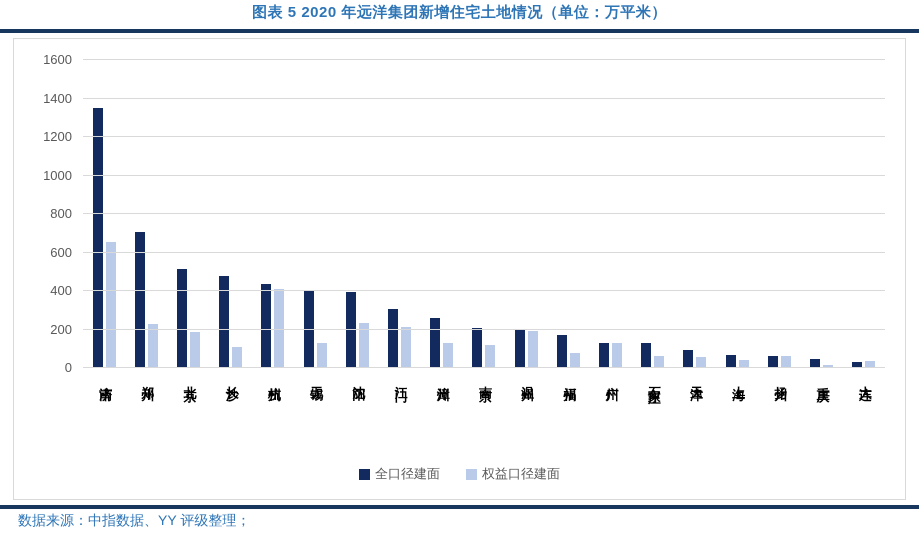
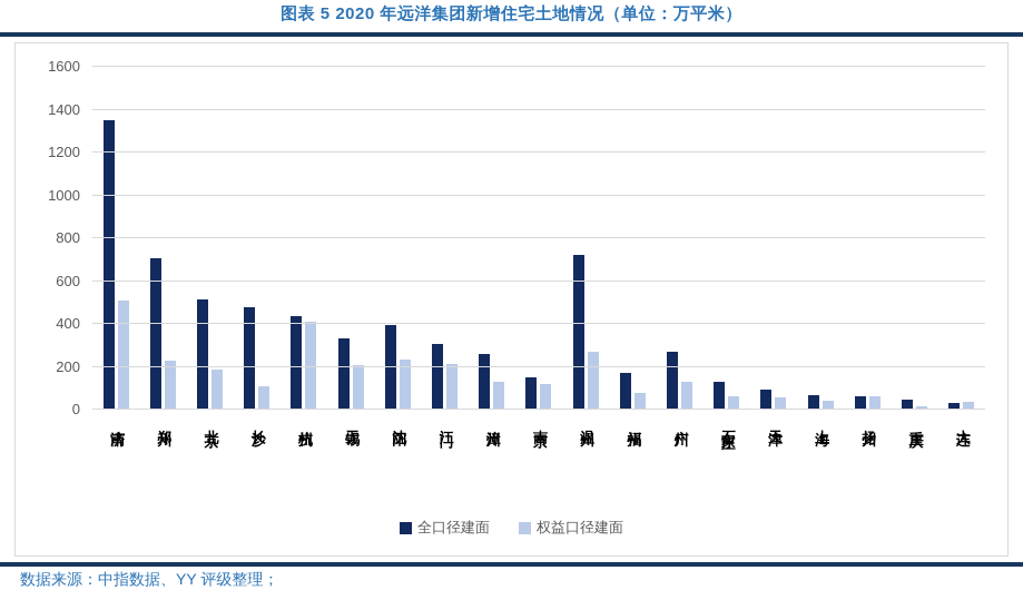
权益口径建面/济南: 660 -> 510
全口径建面/无锡: 400 -> 330
权益口径建面/无锡: 130 -> 210
全口径建面/南京: 210 -> 150
全口径建面/温州: 200 -> 720
权益口径建面/温州: 190 -> 270
全口径建面/广州: 130 -> 270
